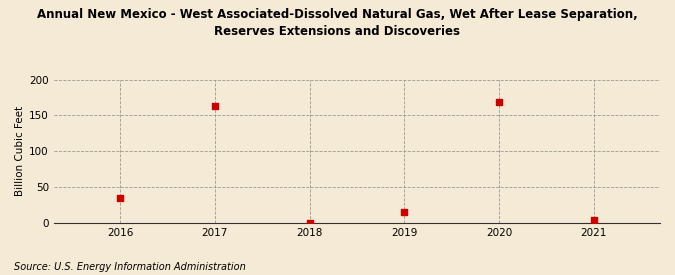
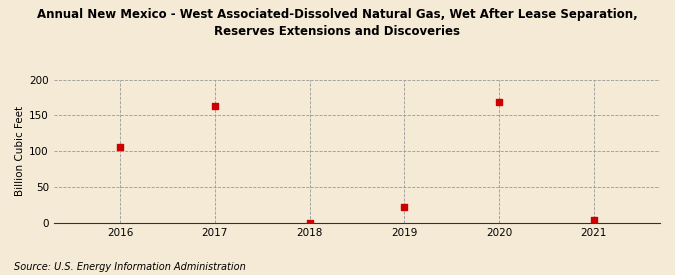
2016: 36 -> 106
2019: 15 -> 22
